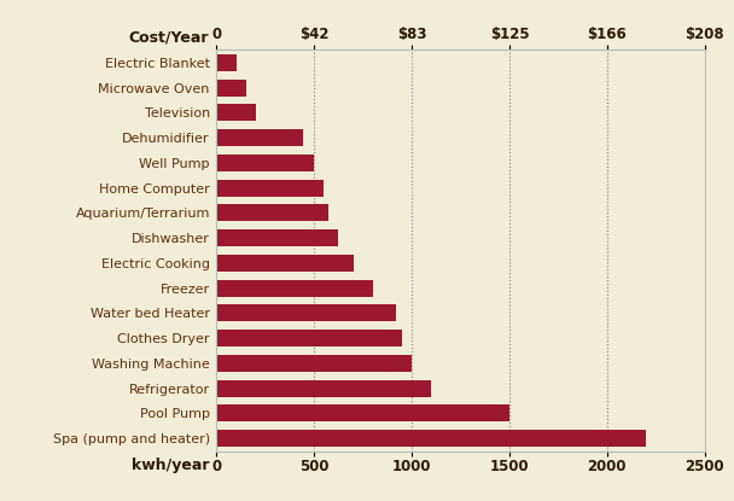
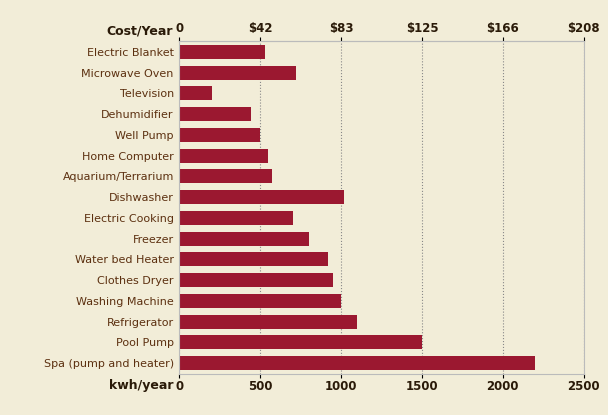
Electric Blanket: 100 -> 530
Microwave Oven: 160 -> 720
Dishwasher: 620 -> 1020
